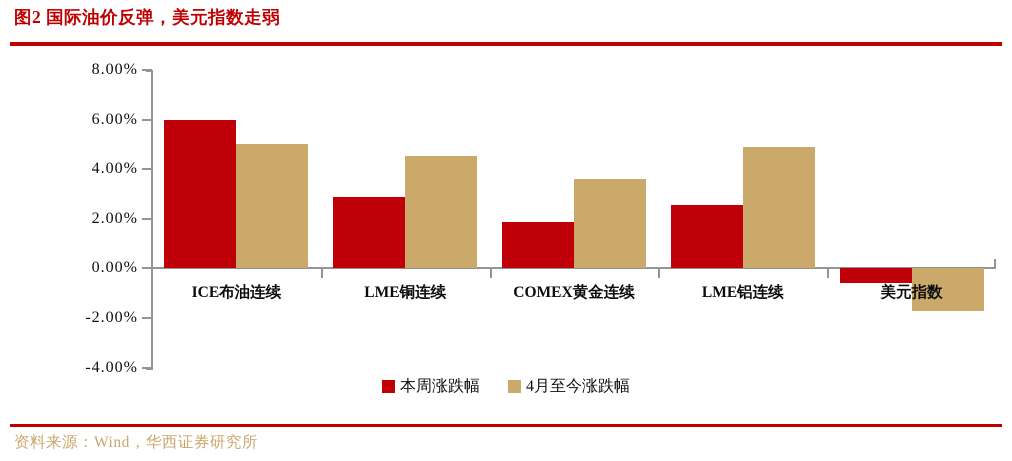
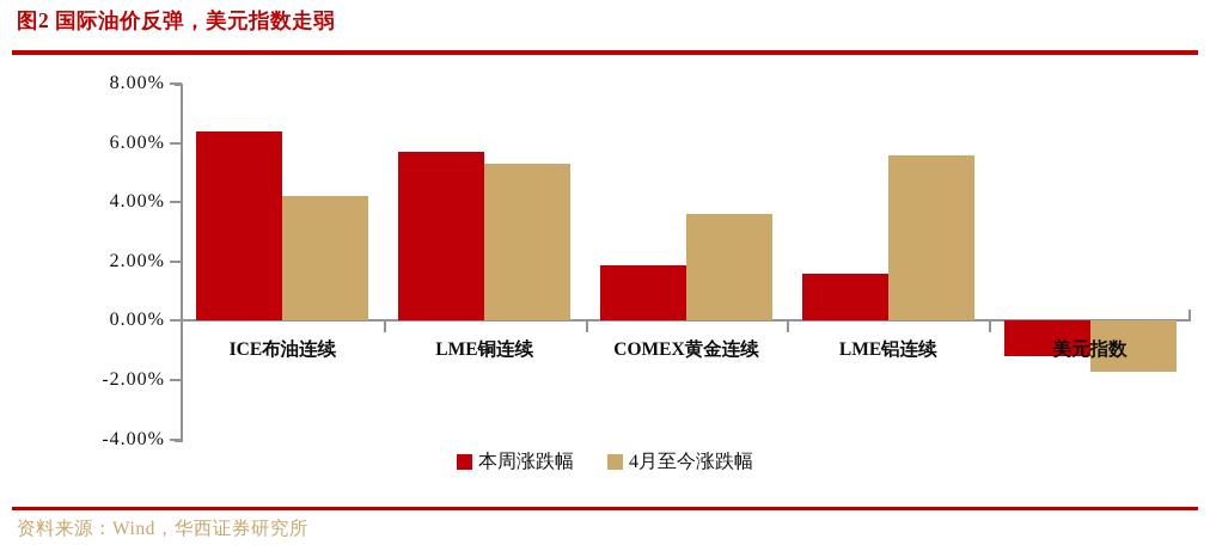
本周涨跌幅/ICE布油连续: 6.0% -> 6.4%
4月至今涨跌幅/ICE布油连续: 5.0% -> 4.2%
本周涨跌幅/LME铜连续: 2.9% -> 5.7%
4月至今涨跌幅/LME铜连续: 4.5% -> 5.3%
本周涨跌幅/LME铝连续: 2.5% -> 1.6%
4月至今涨跌幅/LME铝连续: 4.9% -> 5.6%
本周涨跌幅/美元指数: -0.6% -> -1.2%
